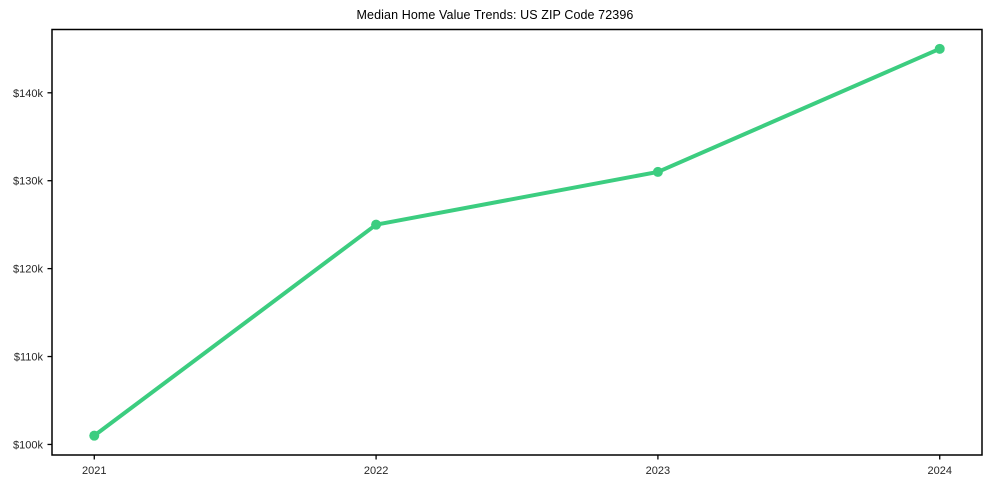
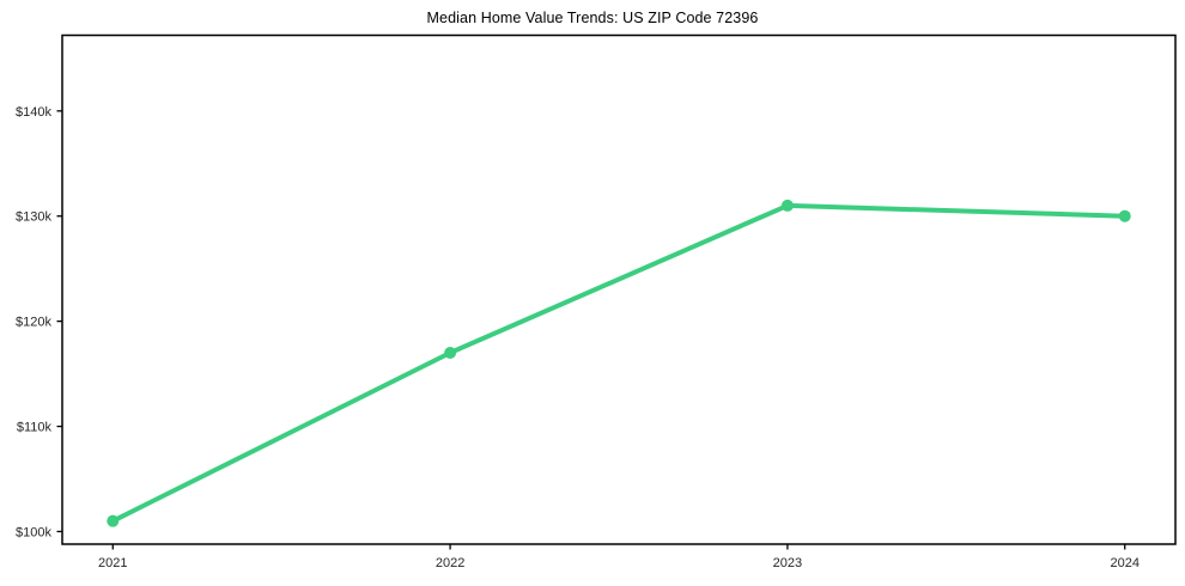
2022: $125k -> $117k
2024: $145k -> $130k
